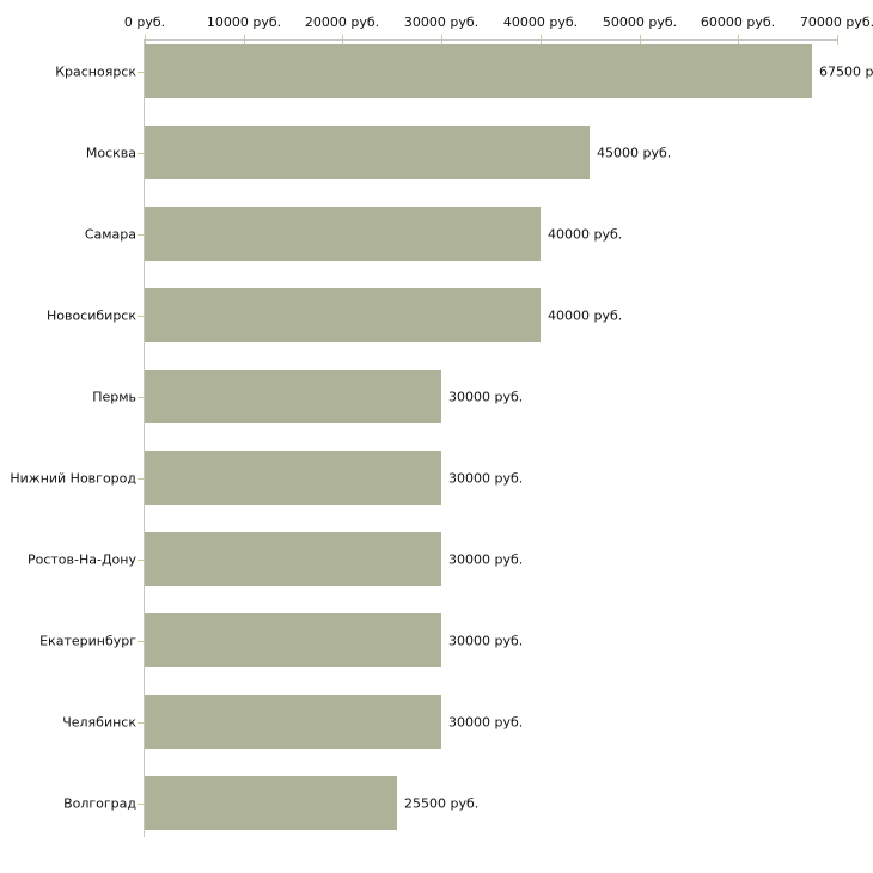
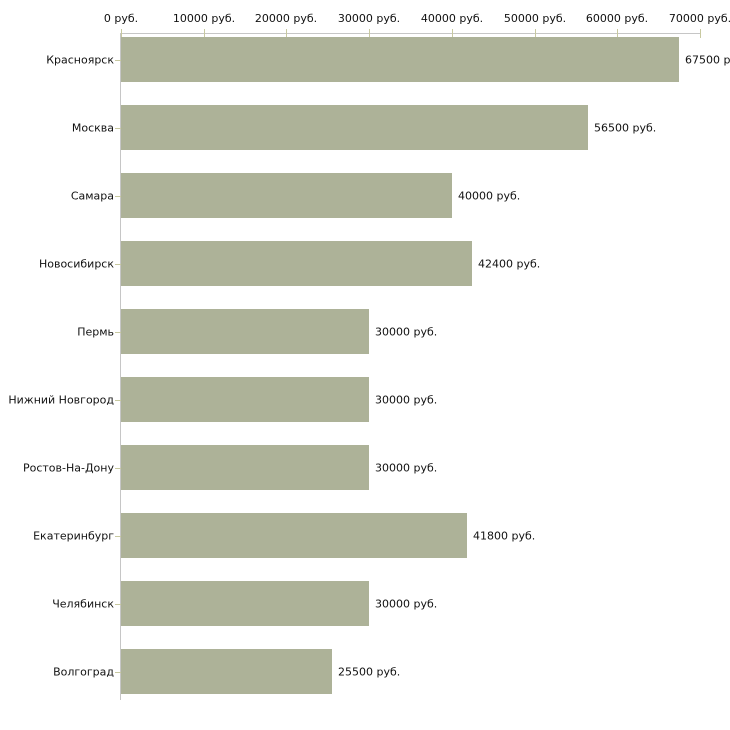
Москва: 45000 -> 56500
Новосибирск: 40000 -> 42400
Екатеринбург: 30000 -> 41800
